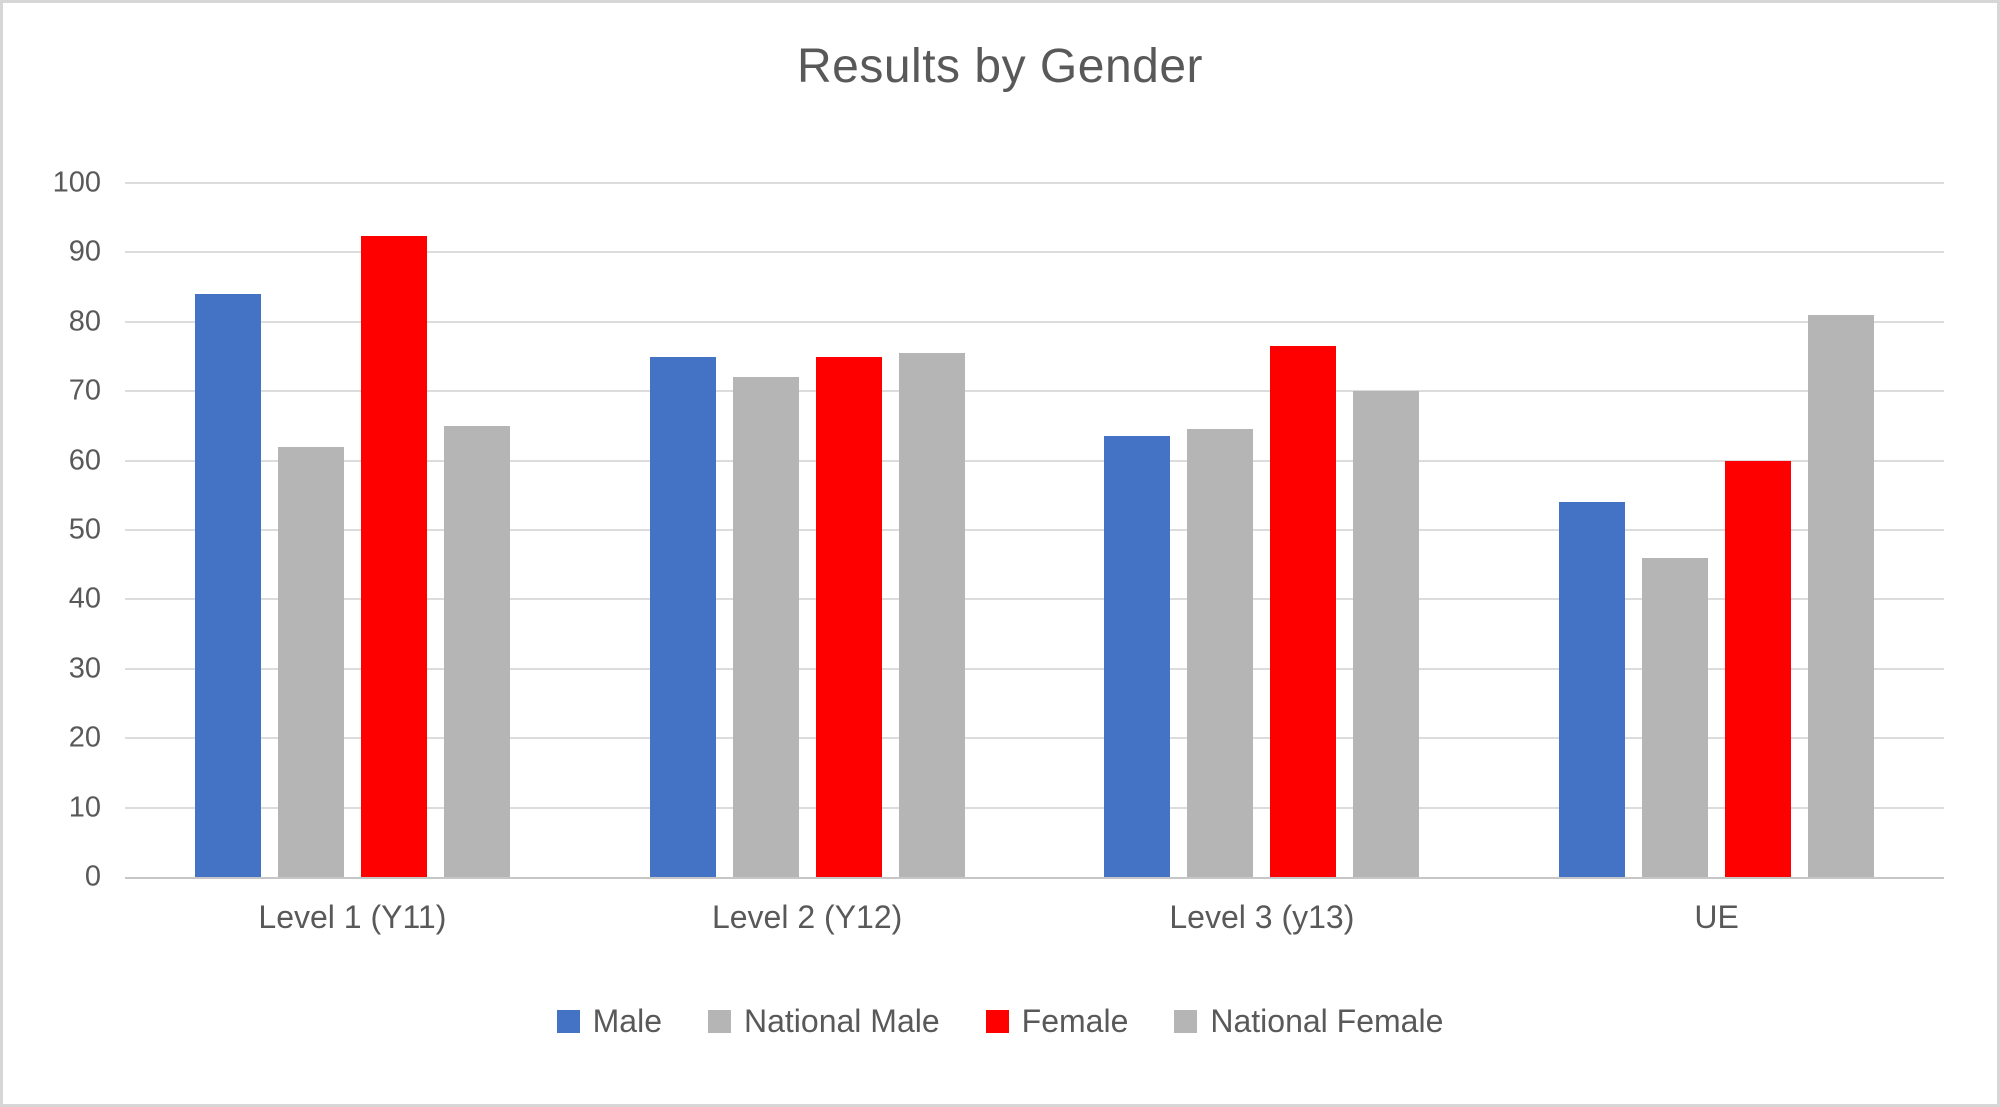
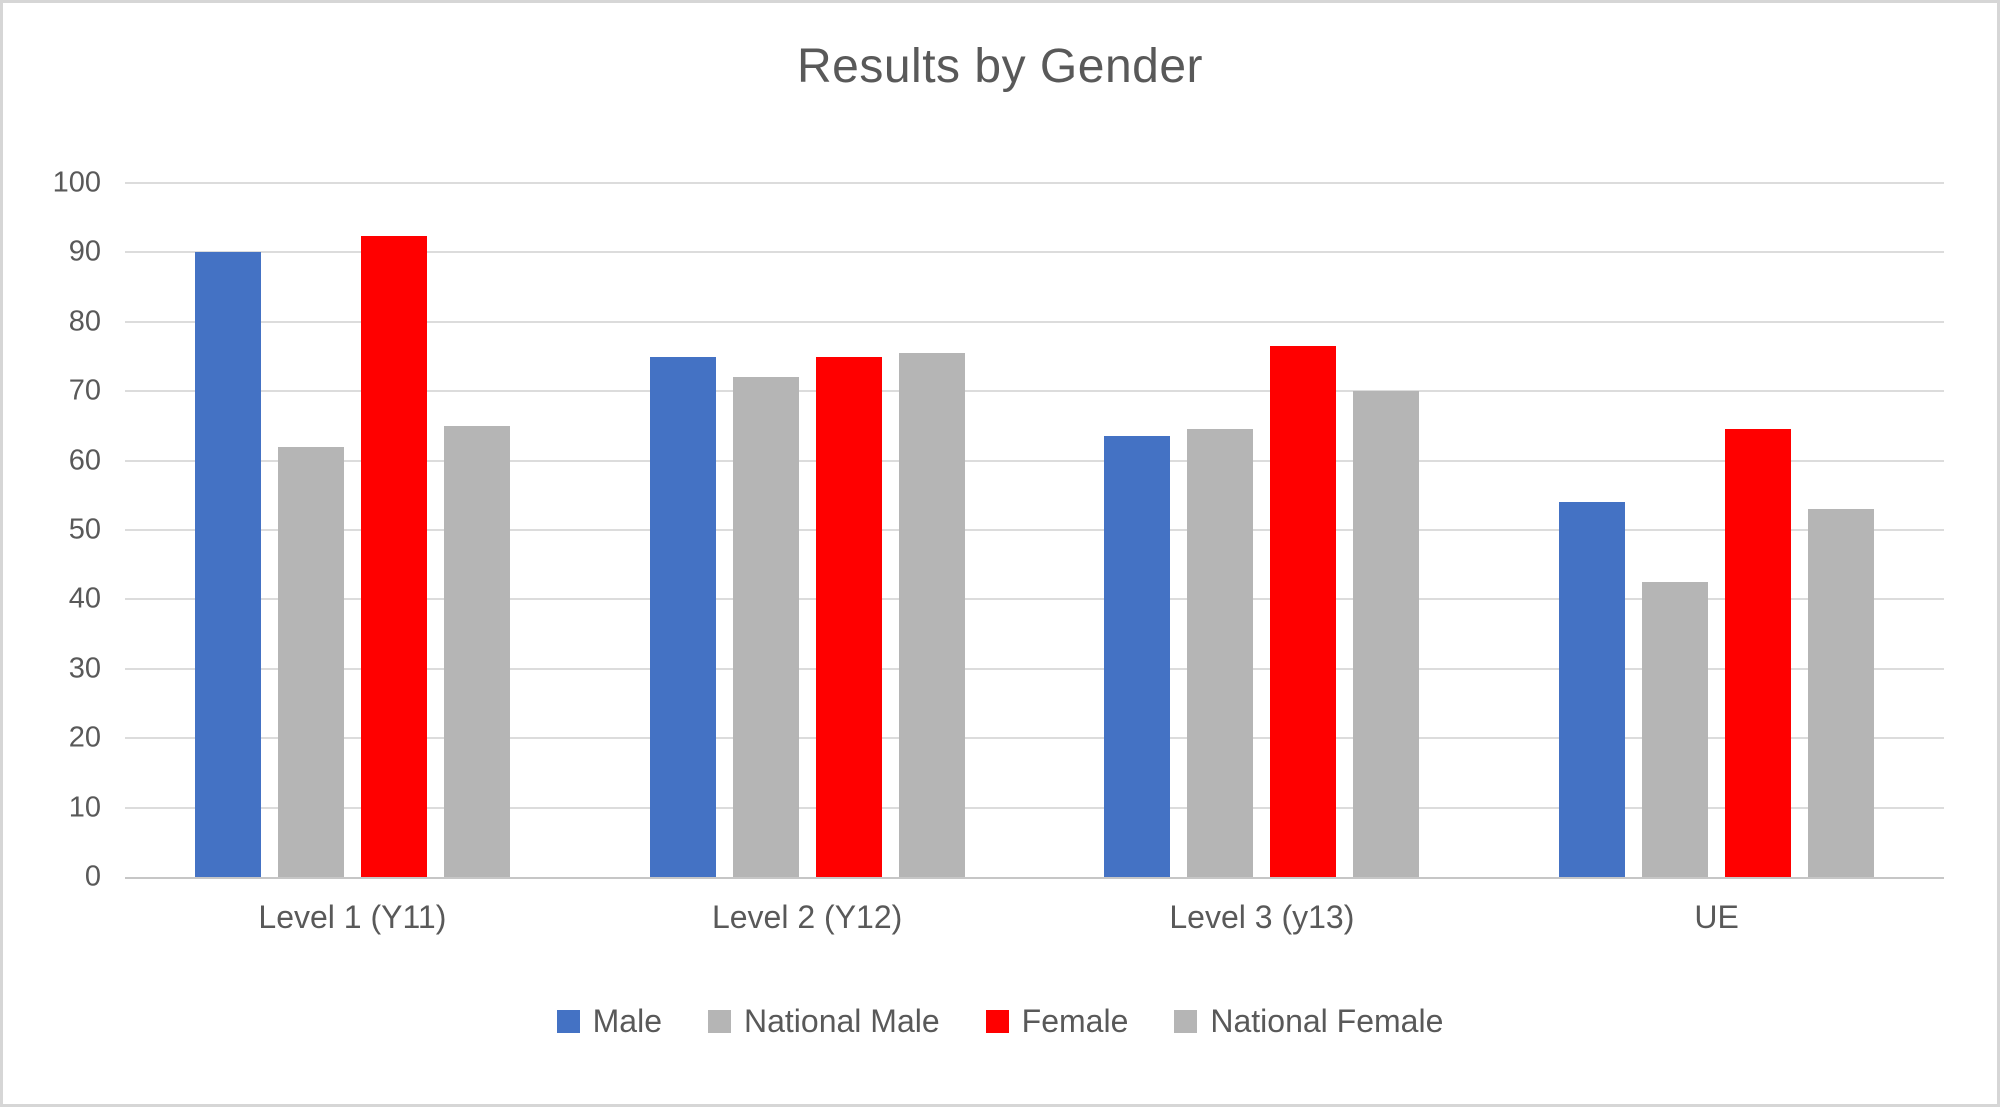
Male/Level 1 (Y11): 84 -> 90
National Male/UE: 46 -> 42
Female/UE: 60 -> 64
National Female/UE: 81 -> 53
